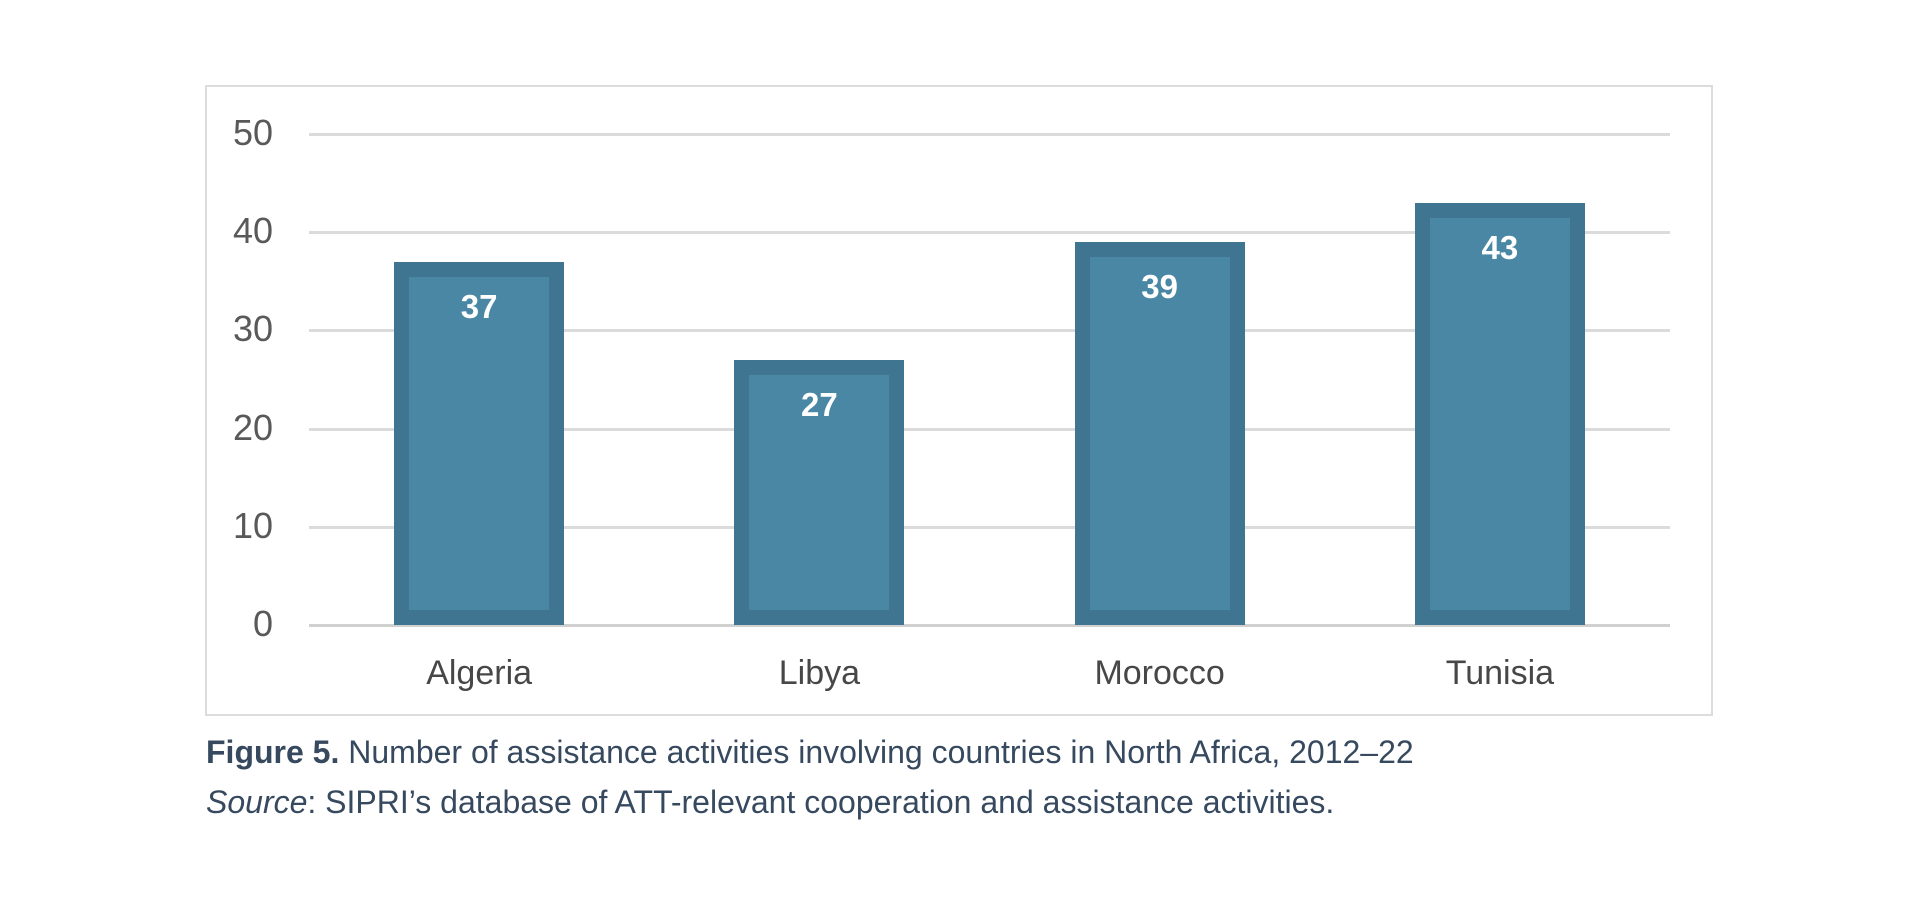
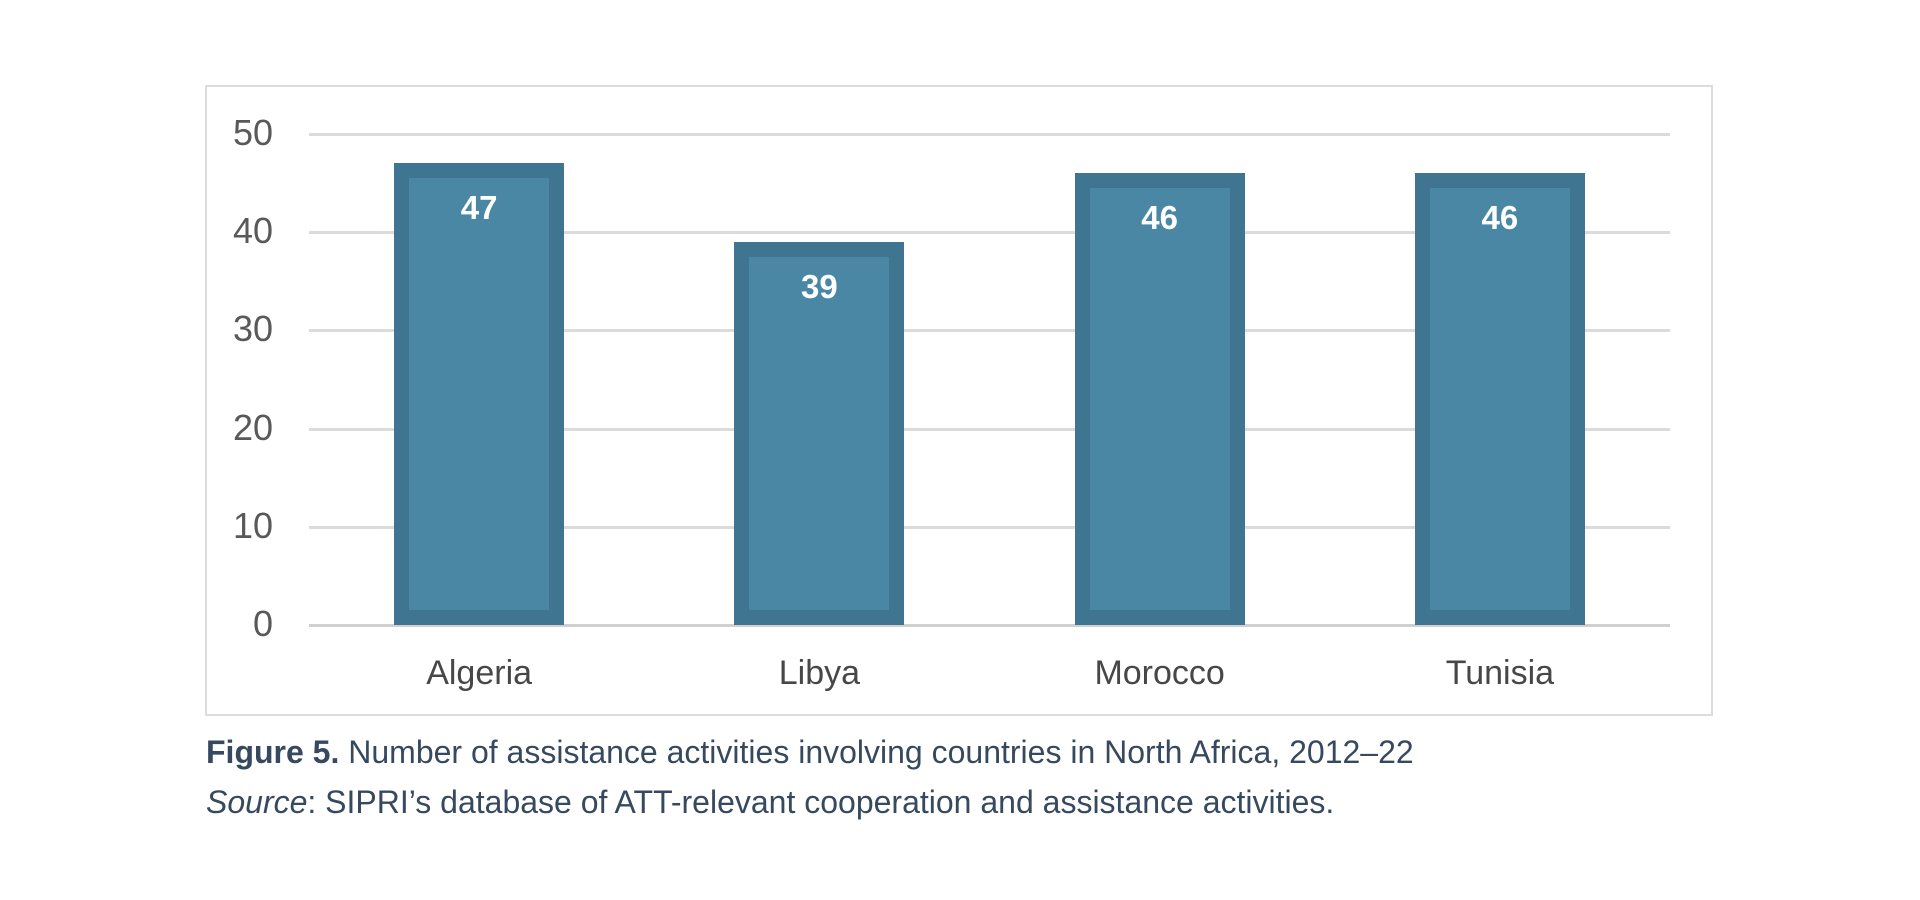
Algeria: 37 -> 47
Libya: 27 -> 39
Morocco: 39 -> 46
Tunisia: 43 -> 46
